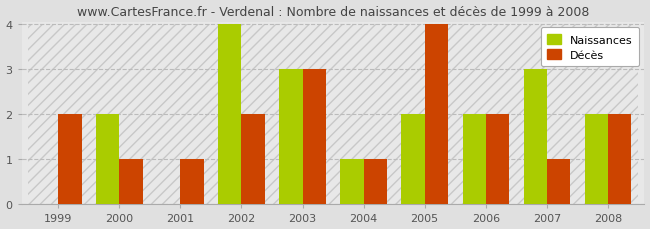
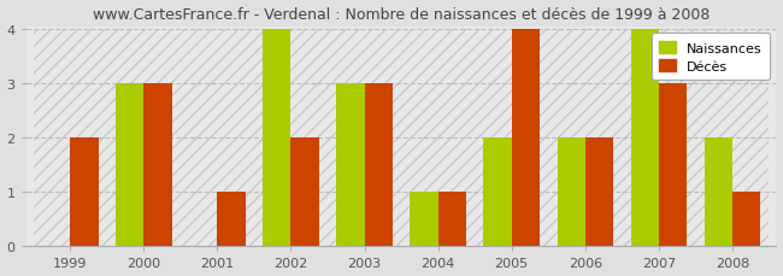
Naissances/2000: 2 -> 3
Décès/2000: 1 -> 3
Naissances/2007: 3 -> 4
Décès/2007: 1 -> 3
Décès/2008: 2 -> 1
